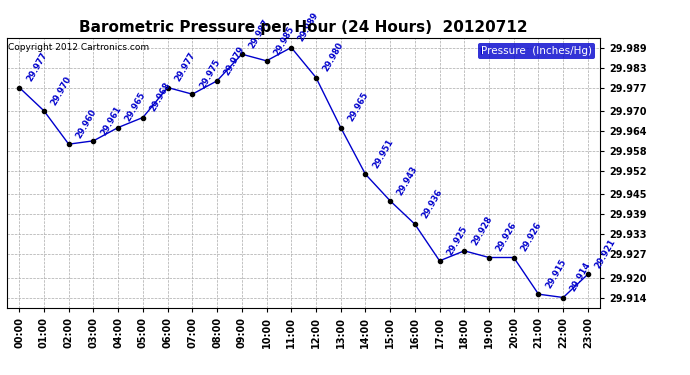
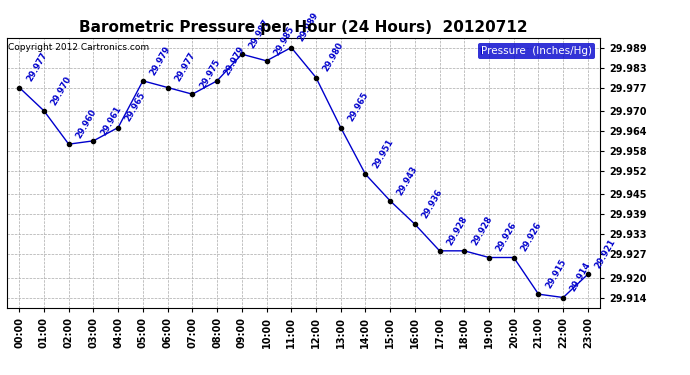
05:00: 29.968 -> 29.979
17:00: 29.925 -> 29.928
